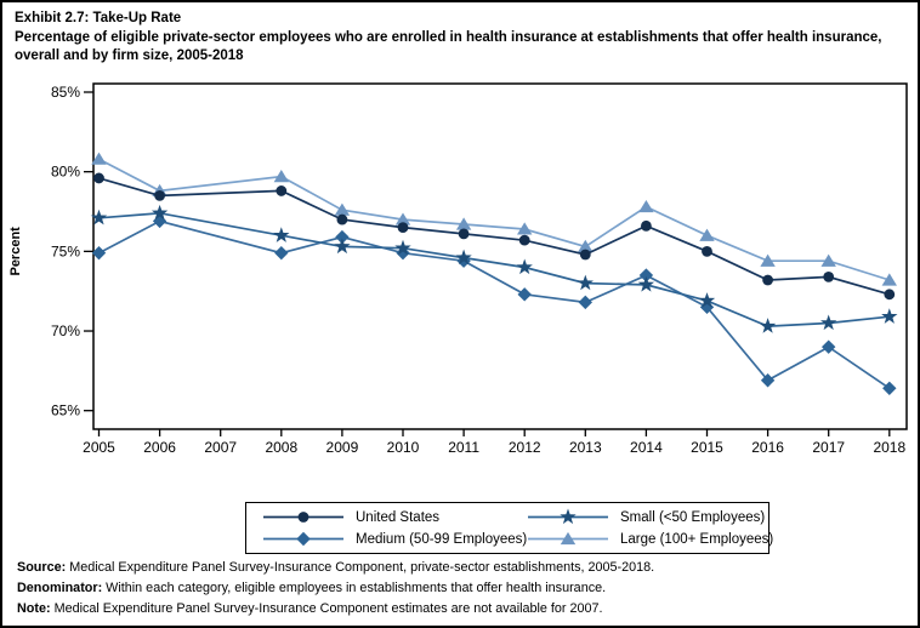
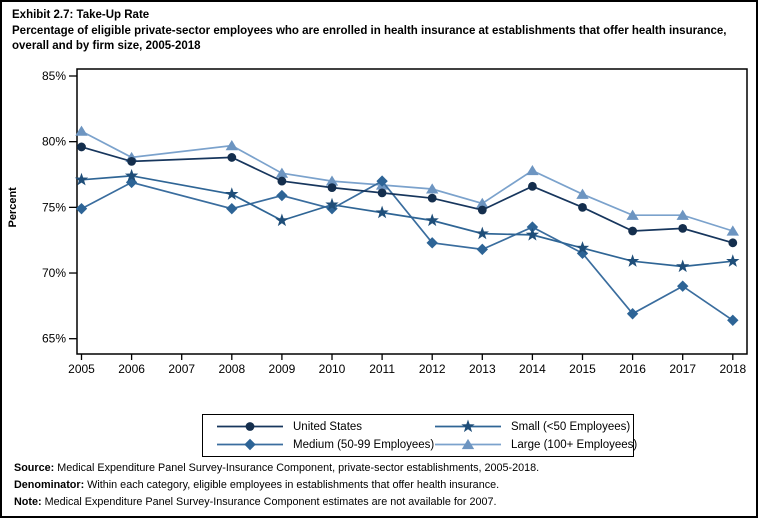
Small (<50 Employees)/2009: 75.3% -> 74.0%
Medium (50-99 Employees)/2011: 74.4% -> 77.0%
Small (<50 Employees)/2016: 70.3% -> 70.9%
